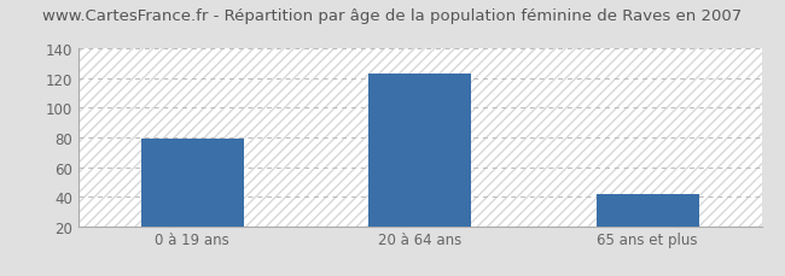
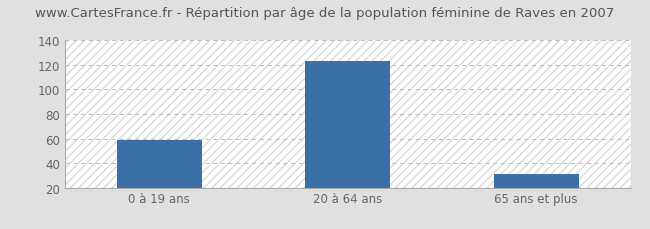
0 à 19 ans: 79 -> 59
65 ans et plus: 42 -> 31
